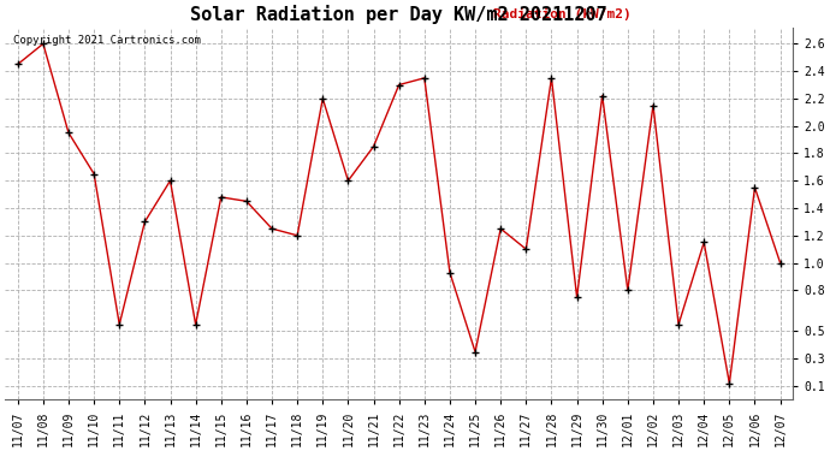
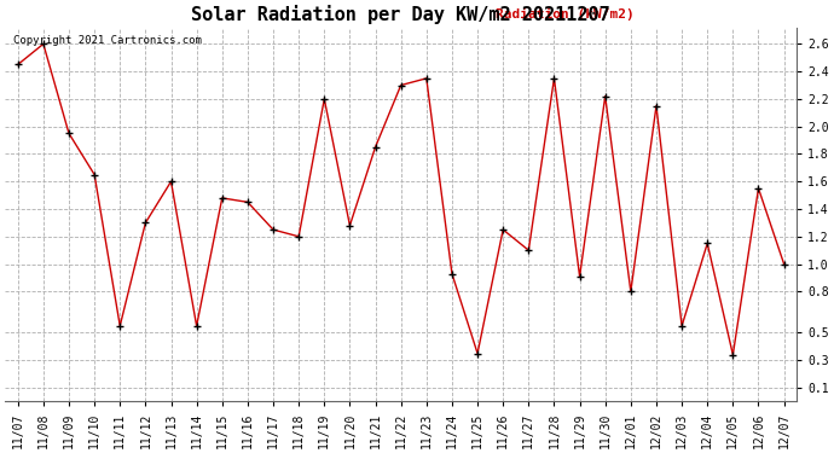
11/20: 1.60 -> 1.28
11/29: 0.75 -> 0.91
12/05: 0.12 -> 0.34
